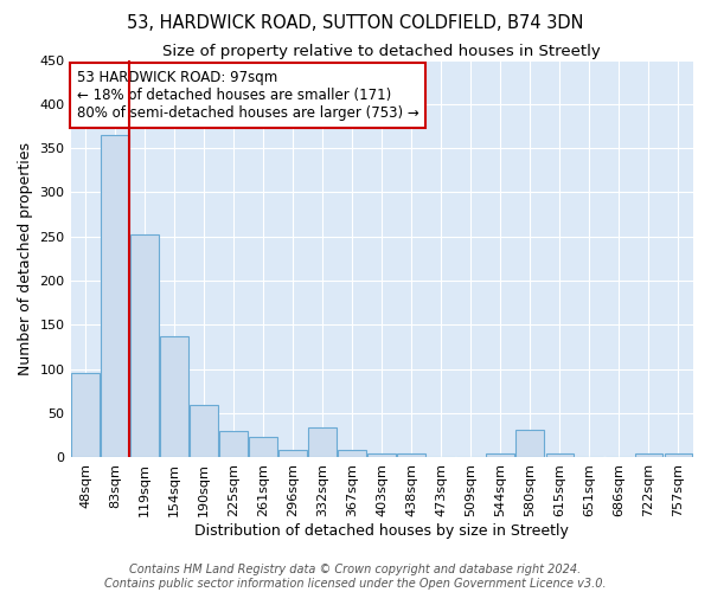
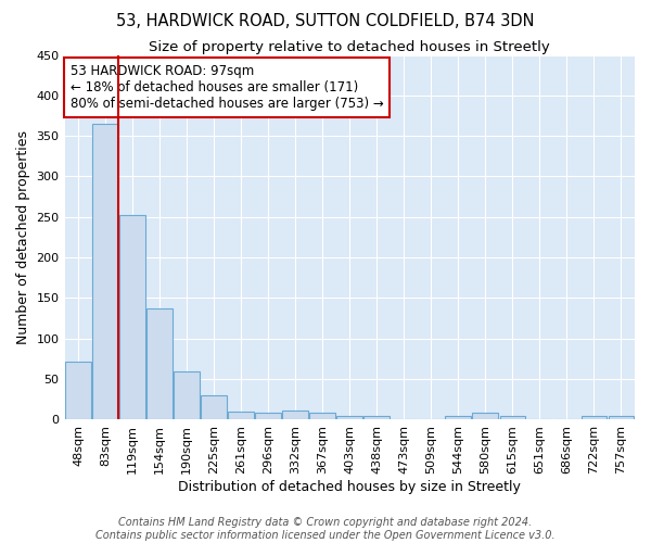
48sqm: 96 -> 72
261sqm: 24 -> 10
332sqm: 34 -> 11
580sqm: 32 -> 9
